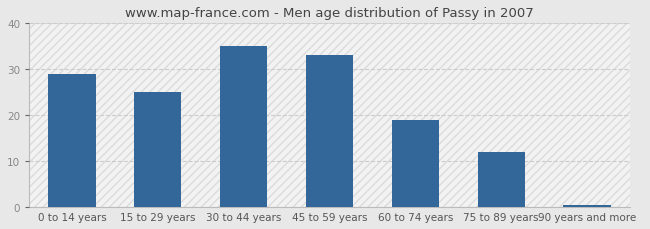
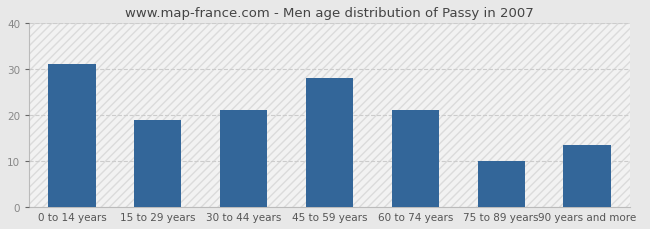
0 to 14 years: 29.0 -> 31.0
15 to 29 years: 25.0 -> 19.0
30 to 44 years: 35.0 -> 21.0
45 to 59 years: 33.0 -> 28.0
60 to 74 years: 19.0 -> 21.0
75 to 89 years: 12.0 -> 10.0
90 years and more: 0.5 -> 13.5
